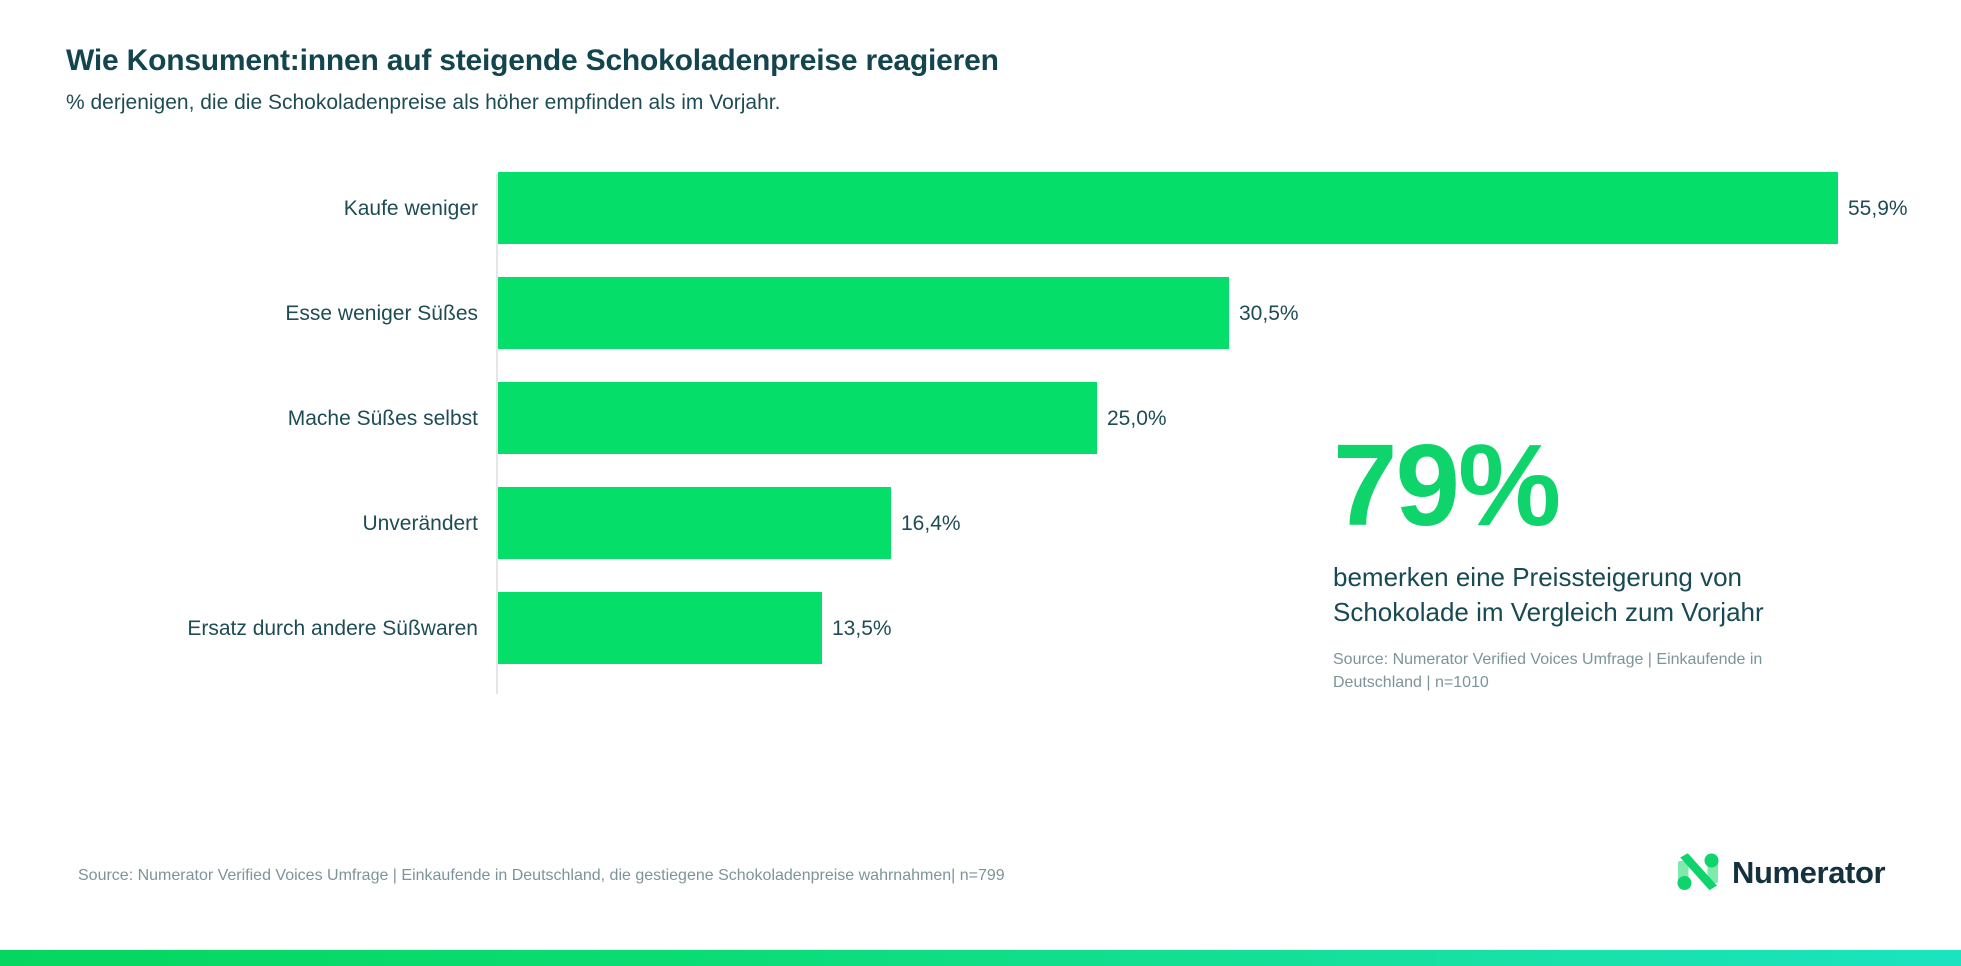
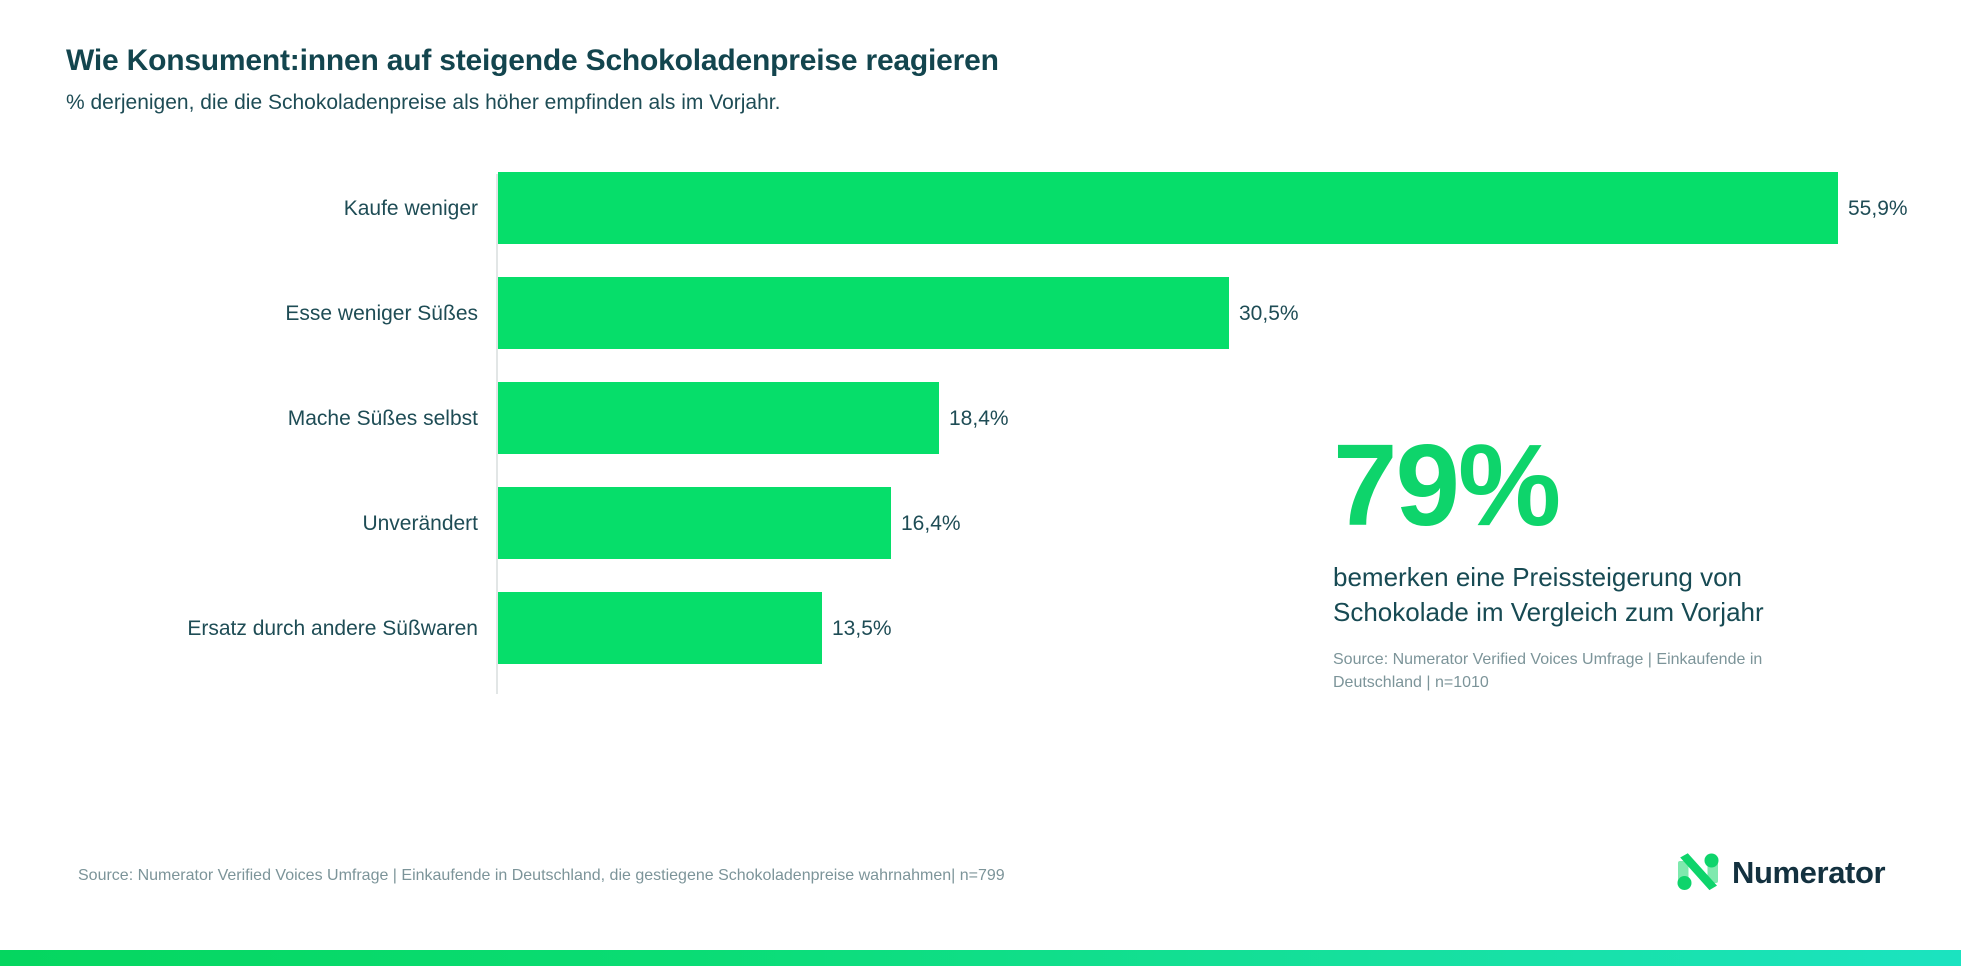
Mache Süßes selbst: 25,0% -> 18,4%
